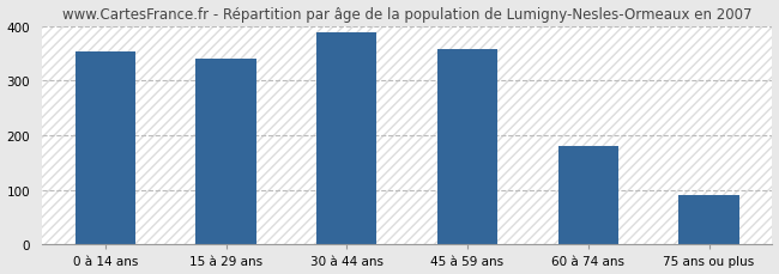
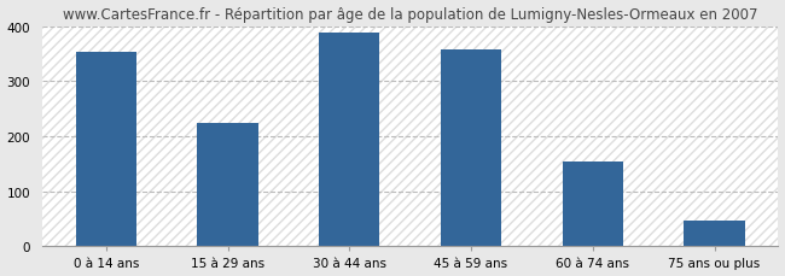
15 à 29 ans: 340 -> 225
60 à 74 ans: 180 -> 153
75 ans ou plus: 90 -> 47
